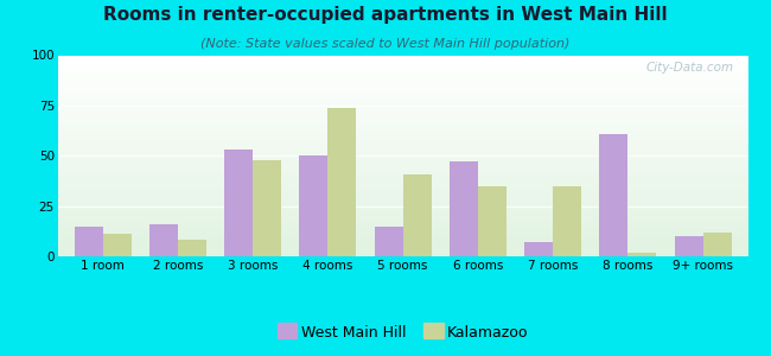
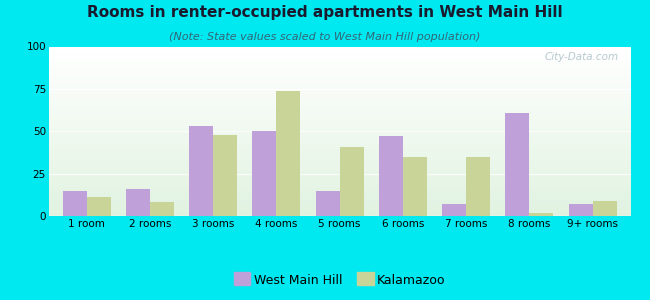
West Main Hill/9+ rooms: 10 -> 7
Kalamazoo/9+ rooms: 12 -> 9
